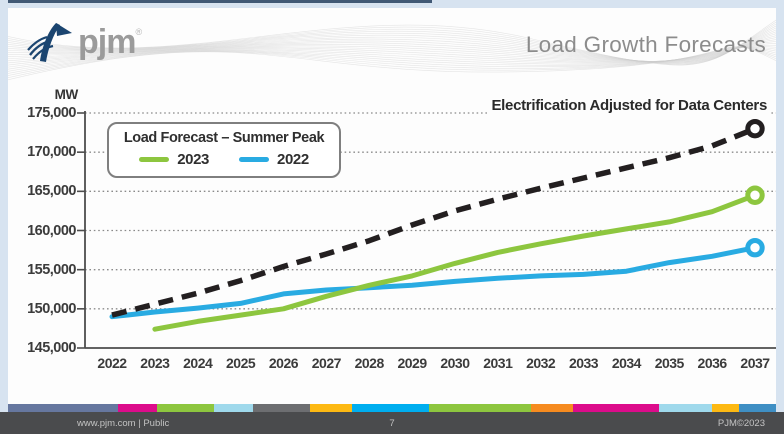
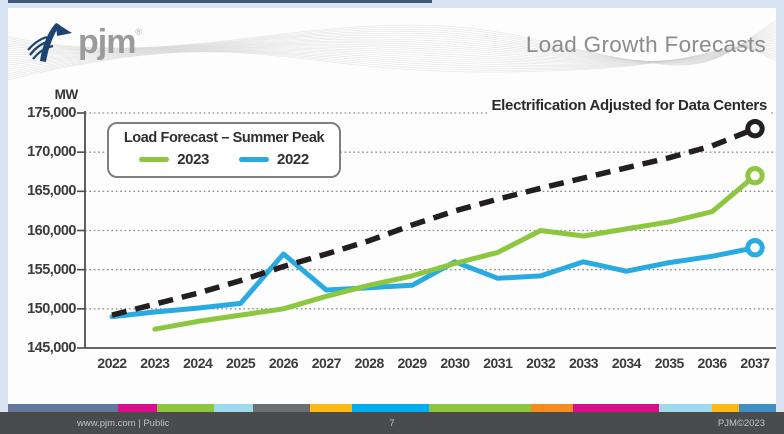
2022/2026: 152000 -> 157000
2022/2030: 154000 -> 156000
2023/2032: 158000 -> 160000
2022/2033: 154000 -> 156000
2023/2037: 164000 -> 167000
